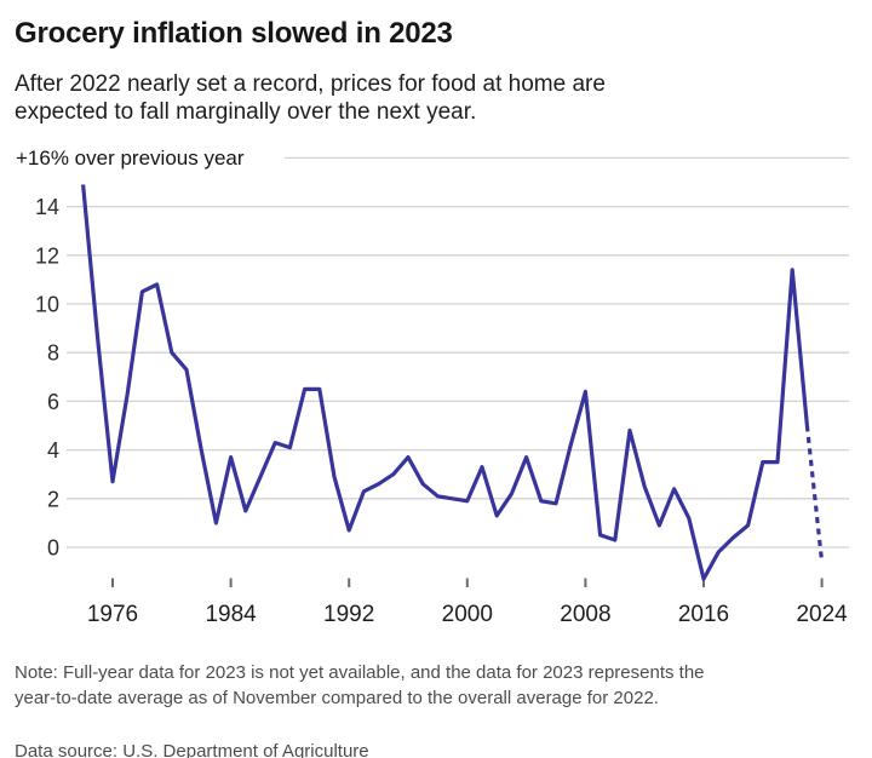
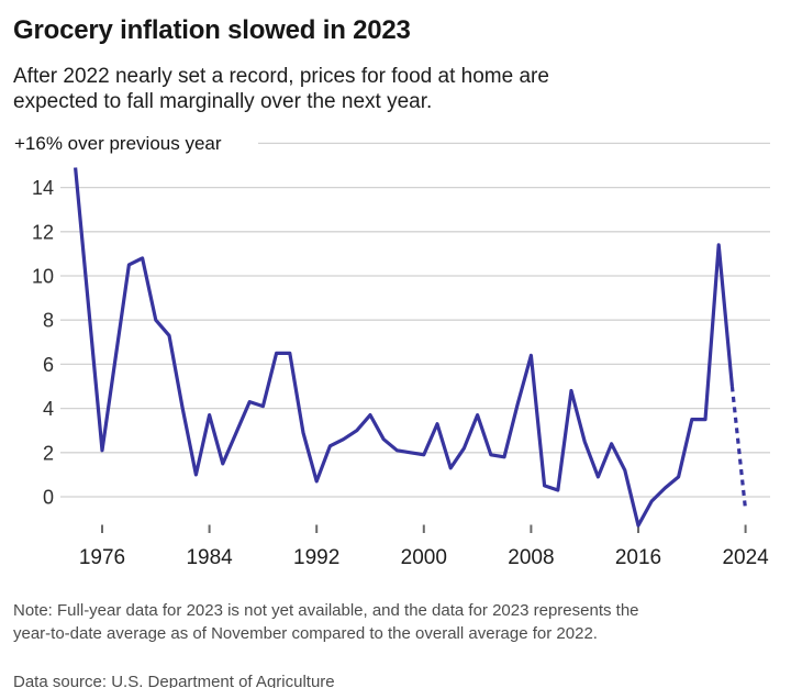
1976: 2.7 -> 2.1
